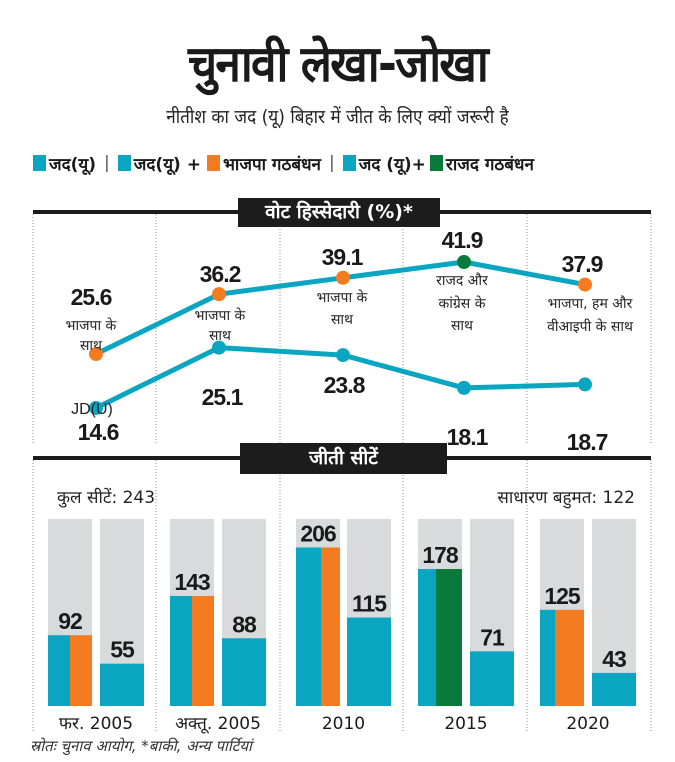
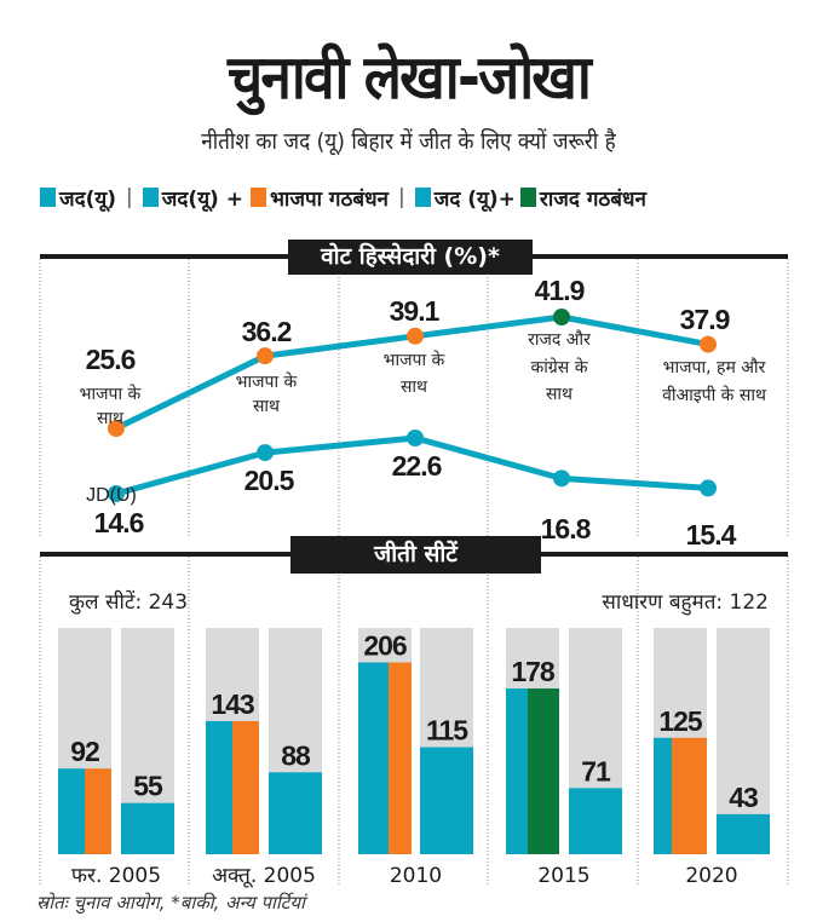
वोट हिस्सेदारी (%)*/JD(U)/अक्तू. 2005: 25.1 -> 20.5
वोट हिस्सेदारी (%)*/JD(U)/2010: 23.8 -> 22.6
वोट हिस्सेदारी (%)*/JD(U)/2015: 18.1 -> 16.8
वोट हिस्सेदारी (%)*/JD(U)/2020: 18.7 -> 15.4
